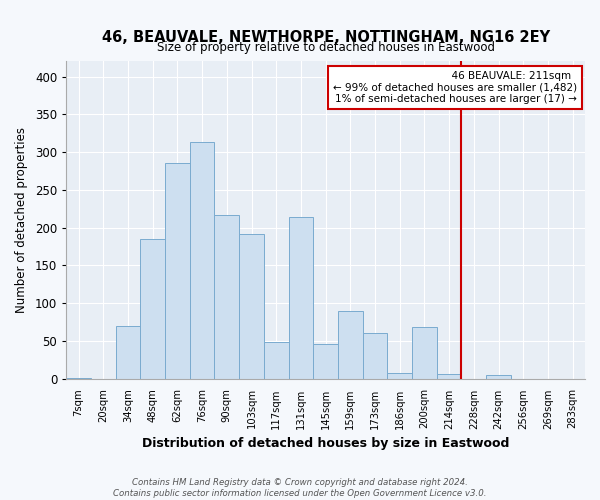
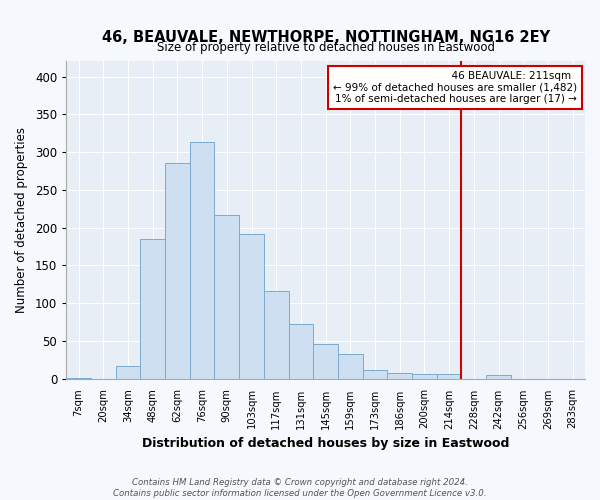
34sqm: 70 -> 16
117sqm: 48 -> 116
131sqm: 214 -> 72
159sqm: 90 -> 33
173sqm: 60 -> 12
200sqm: 68 -> 6
